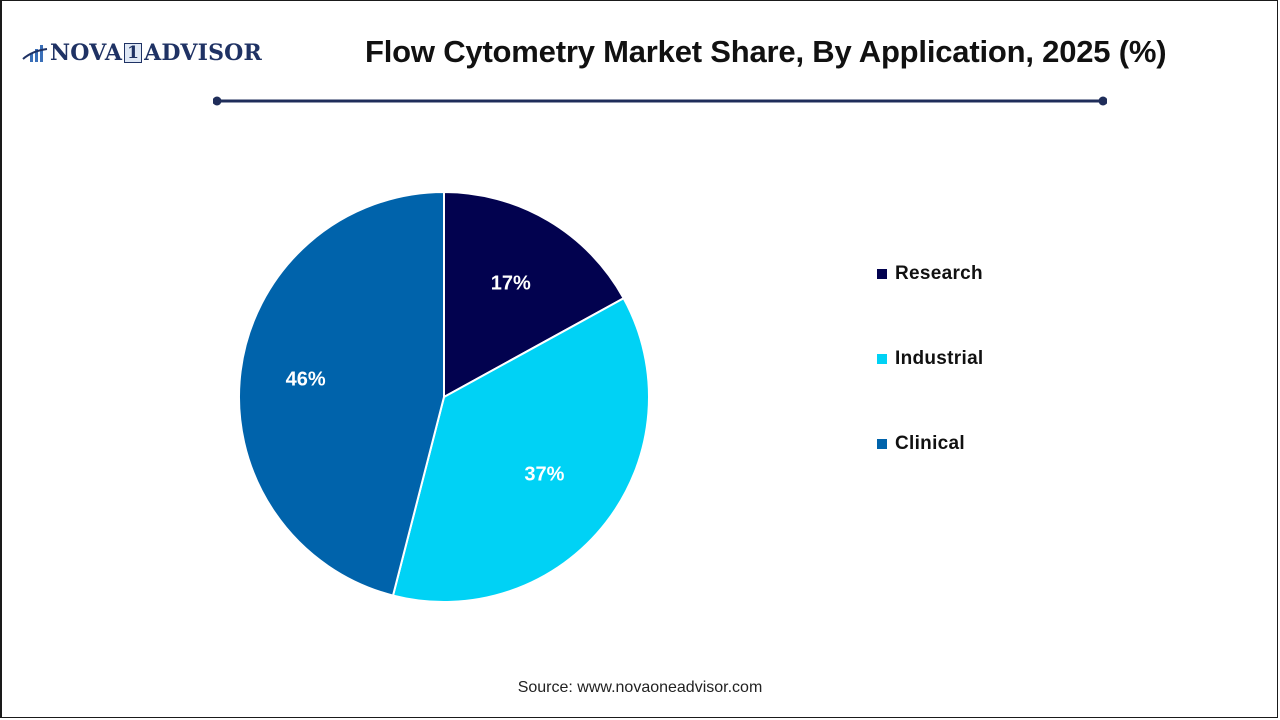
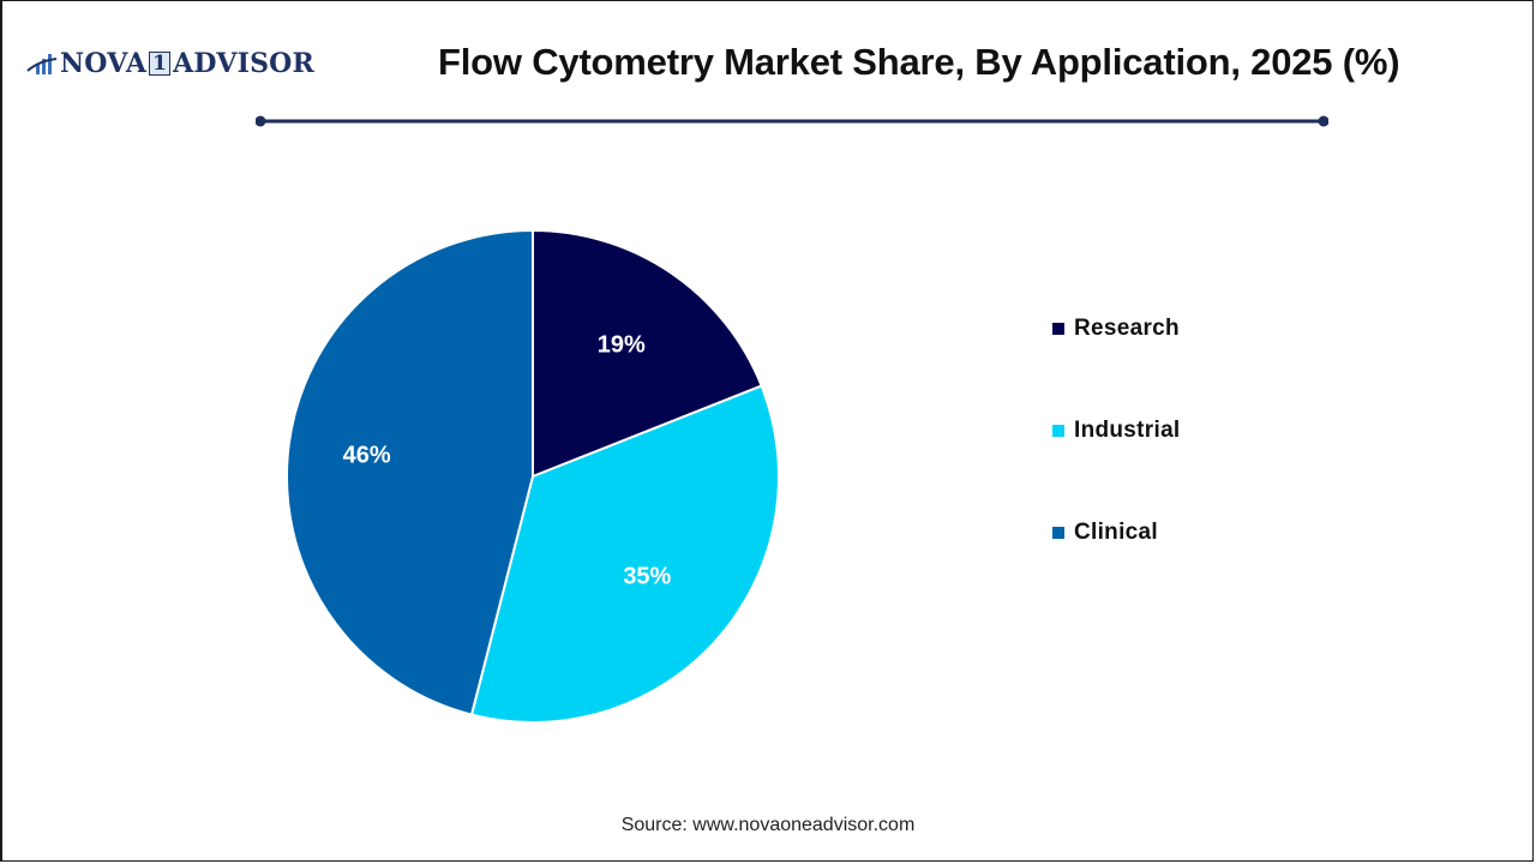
Research: 17% -> 19%
Industrial: 37% -> 35%
